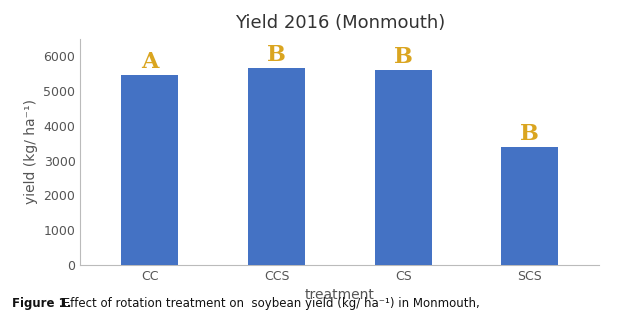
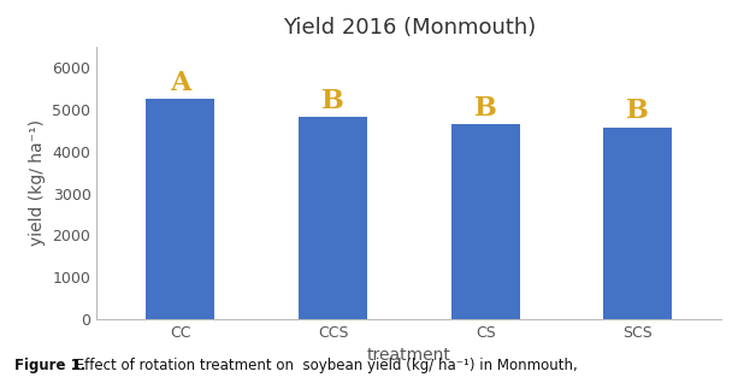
CC: 5450 -> 5250
CCS: 5650 -> 4820
CS: 5600 -> 4650
SCS: 3400 -> 4580
